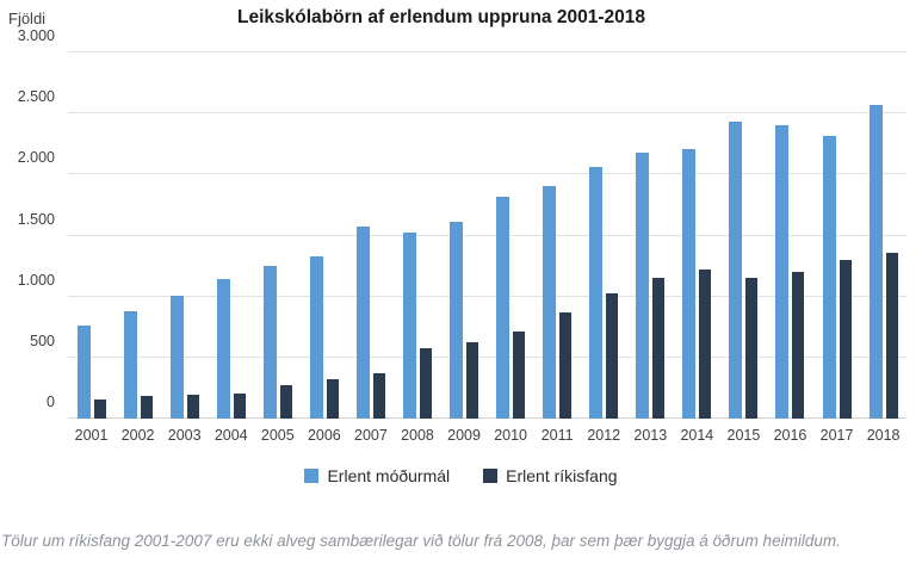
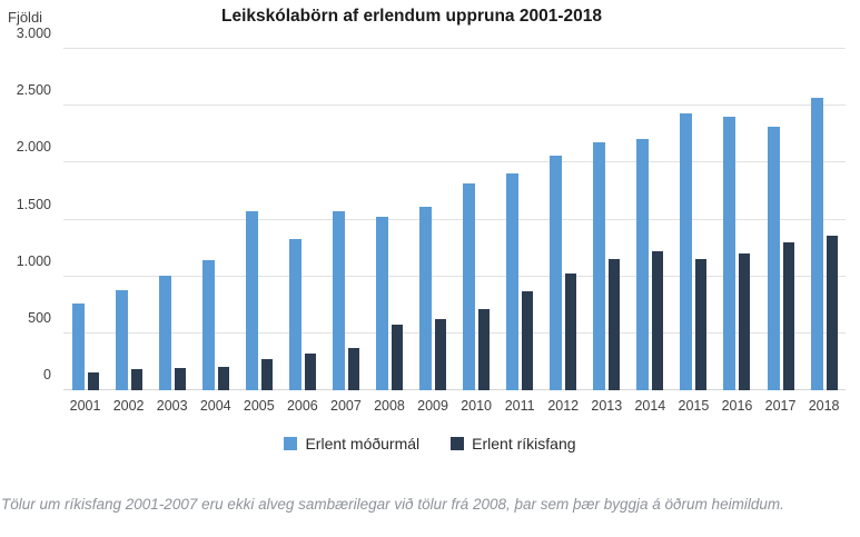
Erlent móðurmál/2005: 1250 -> 1570
